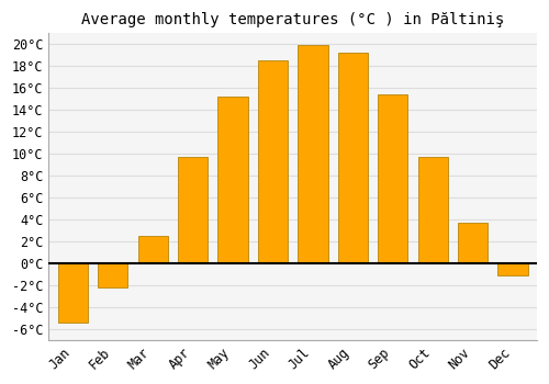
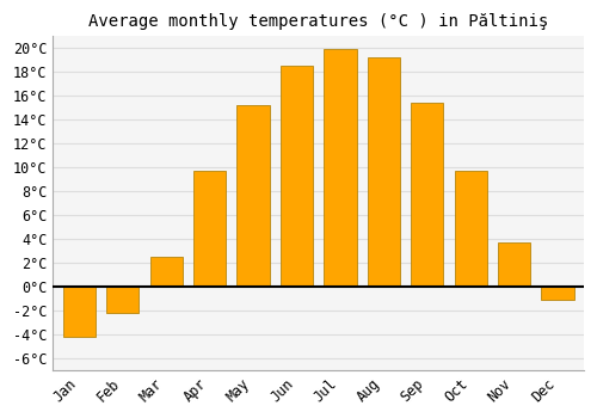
Jan: -5.4°C -> -4.2°C
